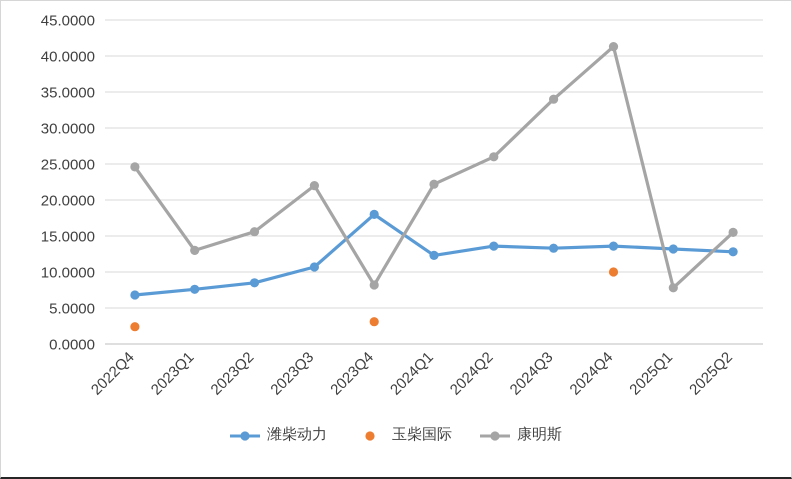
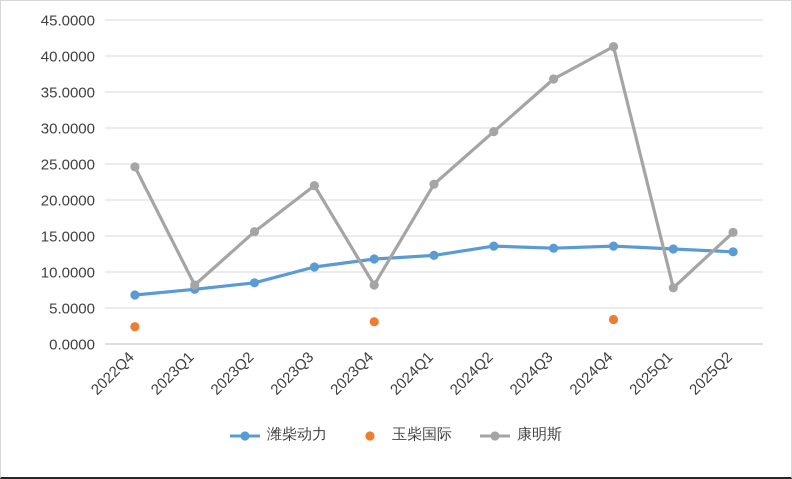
康明斯/2023Q1: 13 -> 8
潍柴动力/2023Q4: 18 -> 12
康明斯/2024Q2: 26 -> 30
康明斯/2024Q3: 34 -> 37
玉柴国际/2024Q4: 10 -> 3
